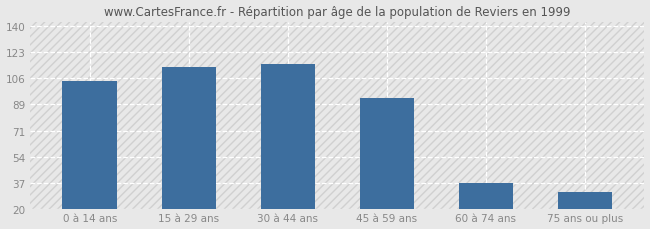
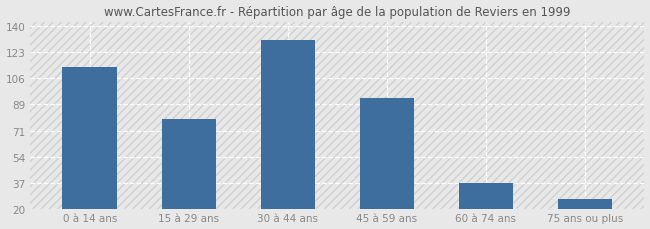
0 à 14 ans: 104 -> 113
15 à 29 ans: 113 -> 79
30 à 44 ans: 115 -> 131
75 ans ou plus: 31 -> 26
